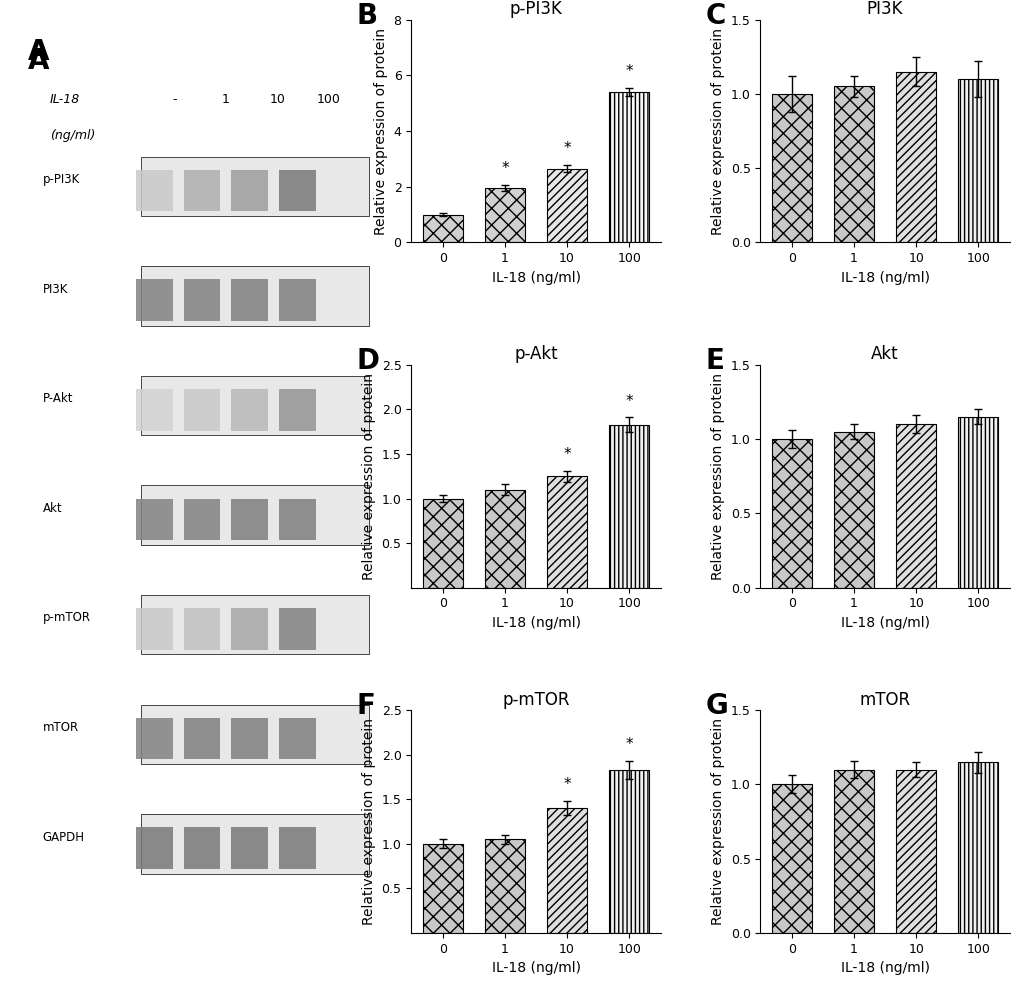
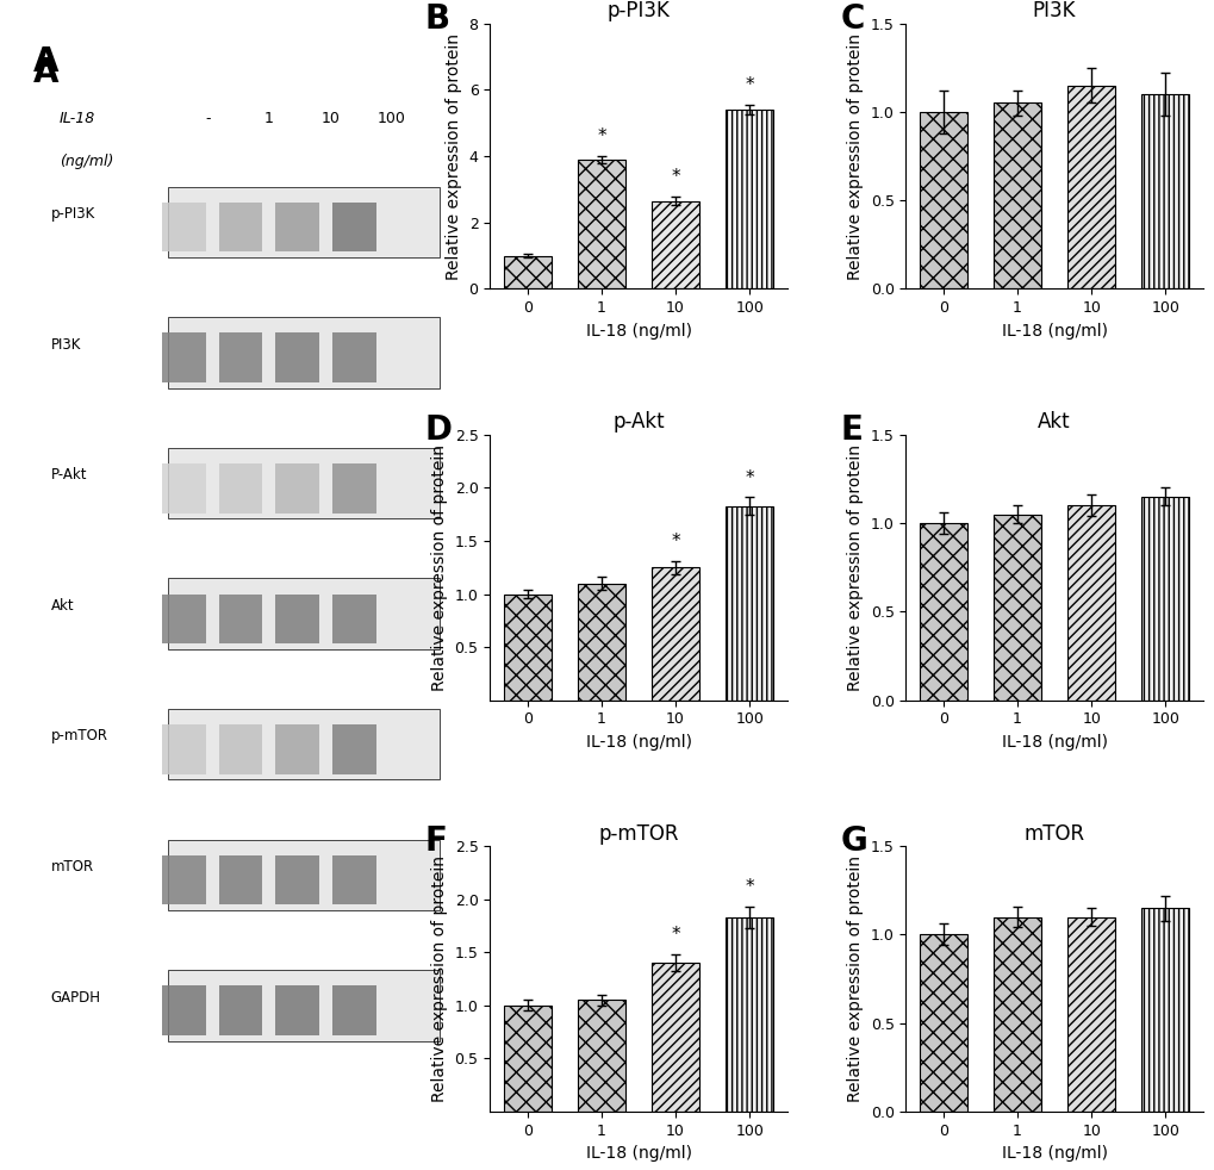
p-PI3K/1: 1.95 -> 3.90
